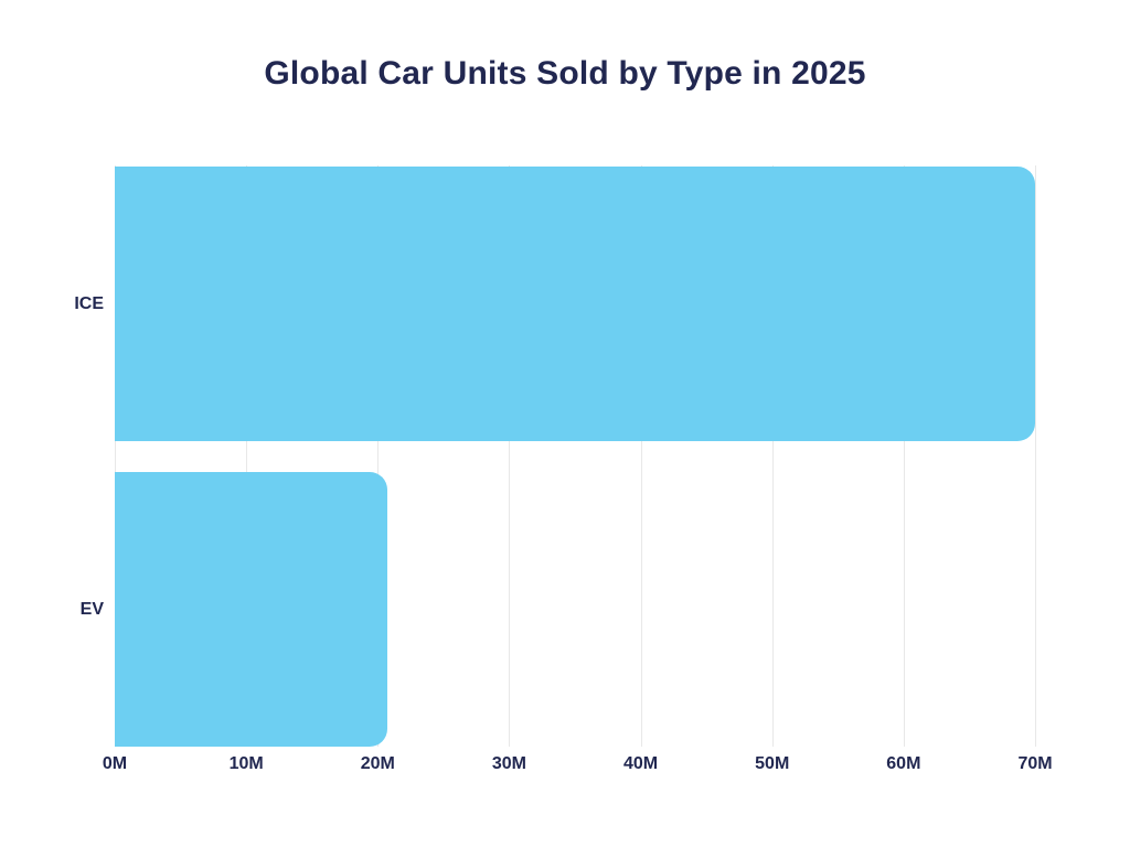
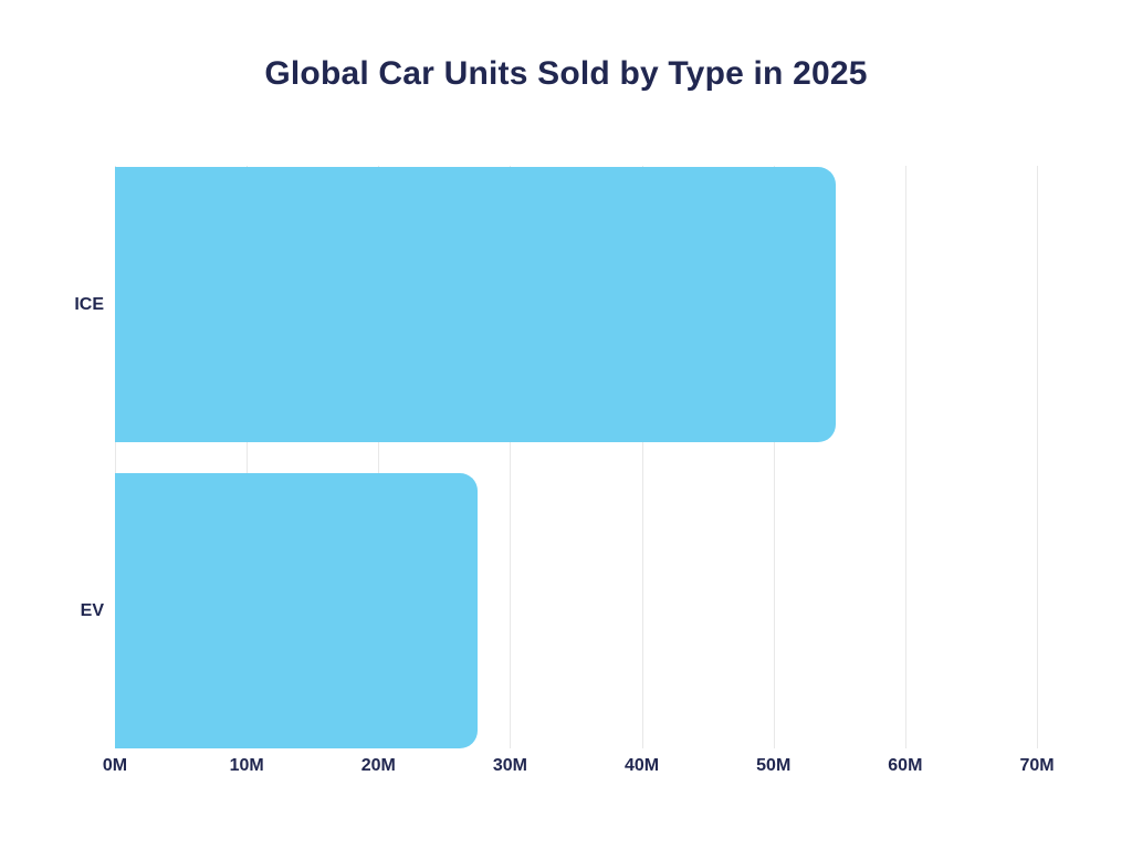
ICE: 70.0M -> 54.7M
EV: 20.7M -> 27.5M
